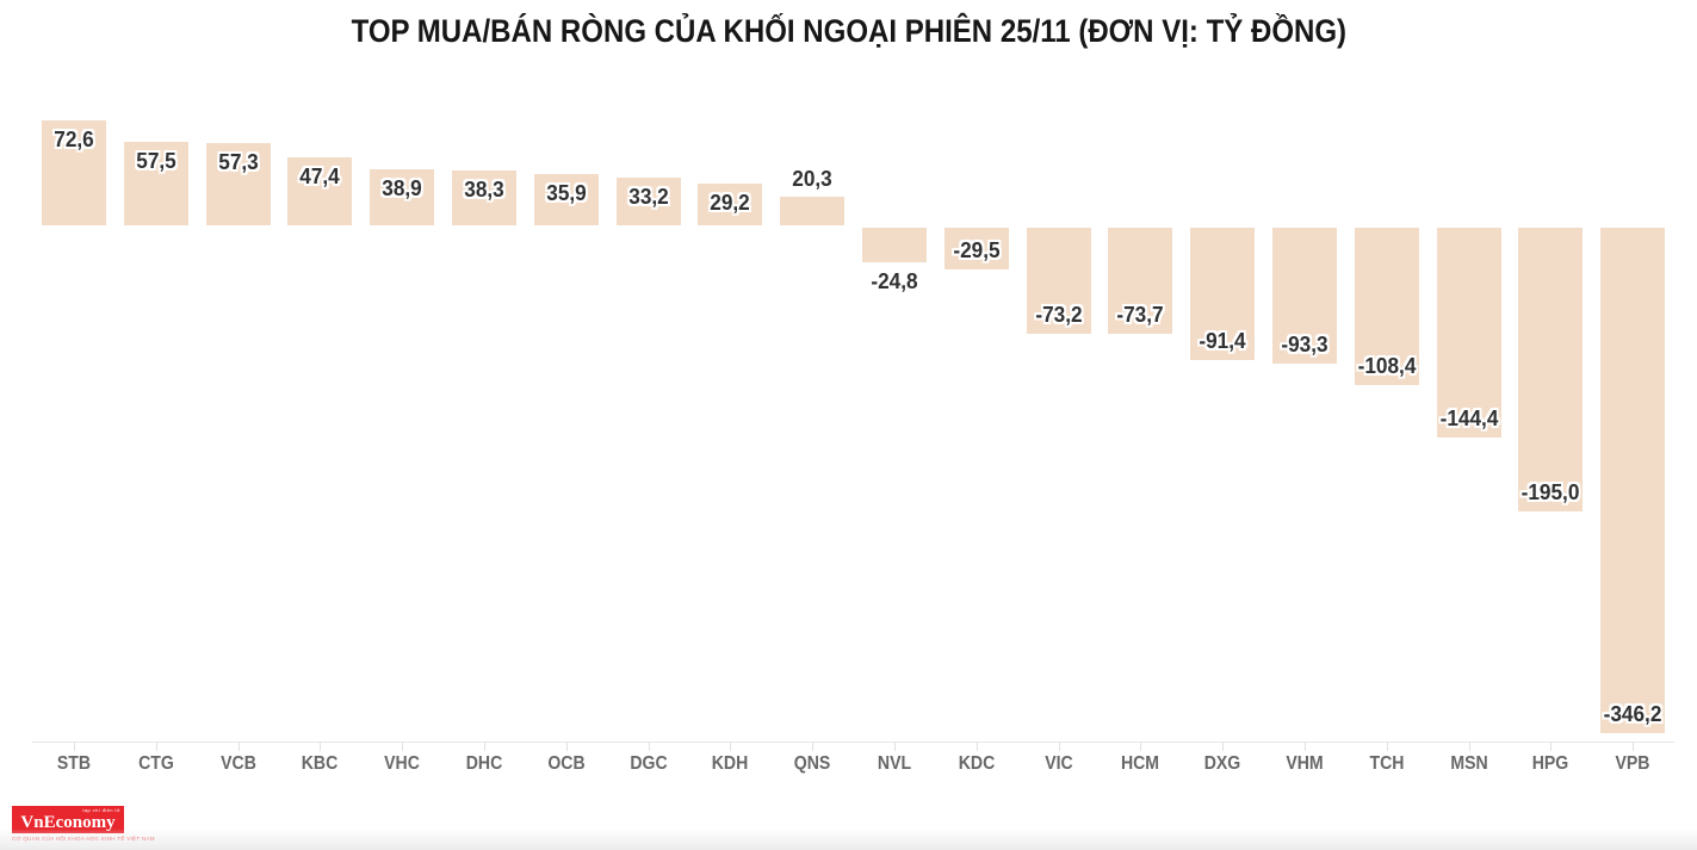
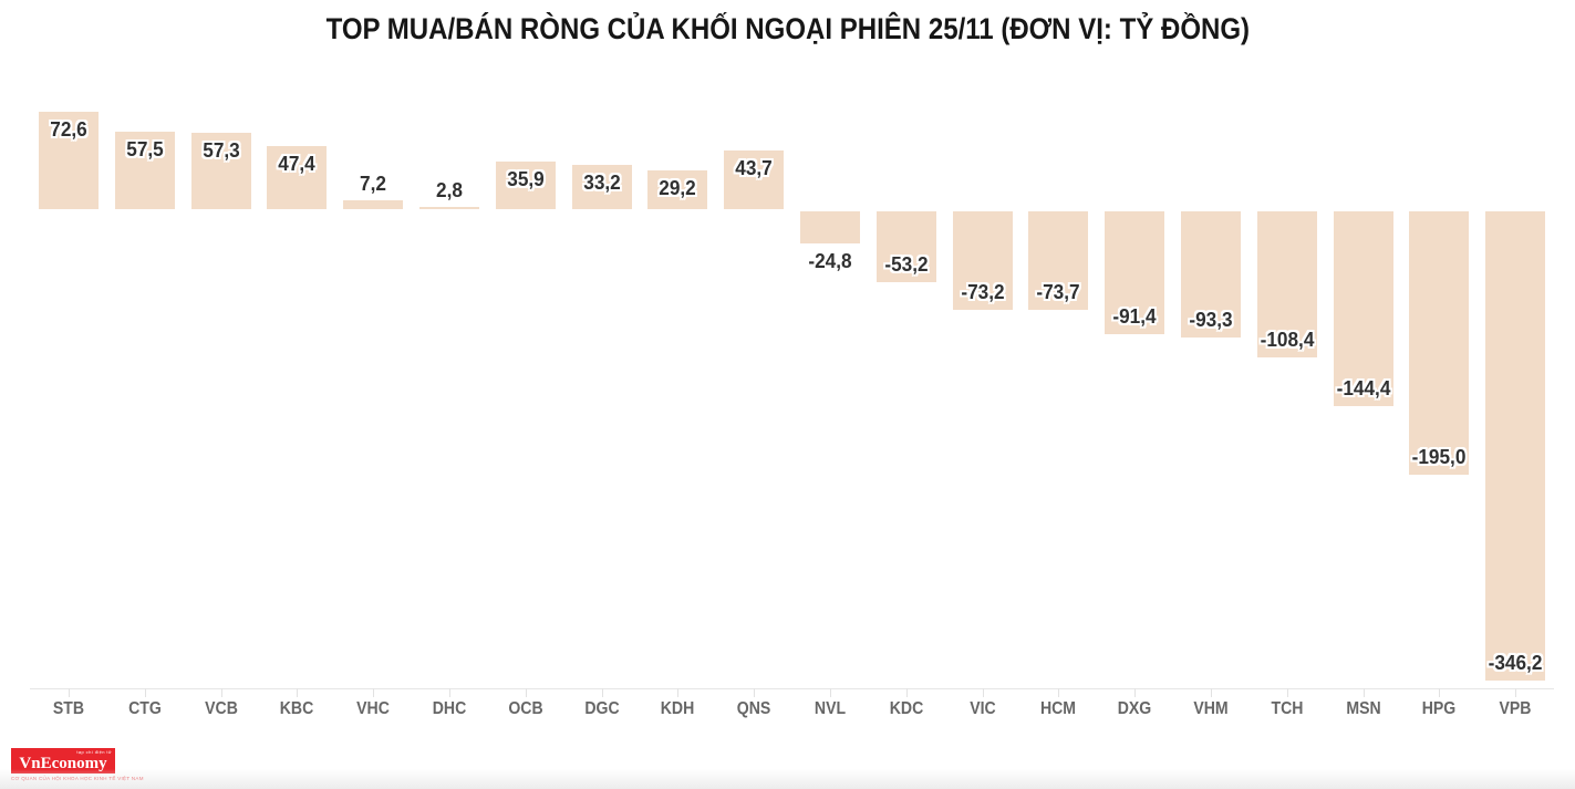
VHC: 38,9 -> 7,2
DHC: 38,3 -> 2,8
QNS: 20,3 -> 43,7
KDC: -29,5 -> -53,2
